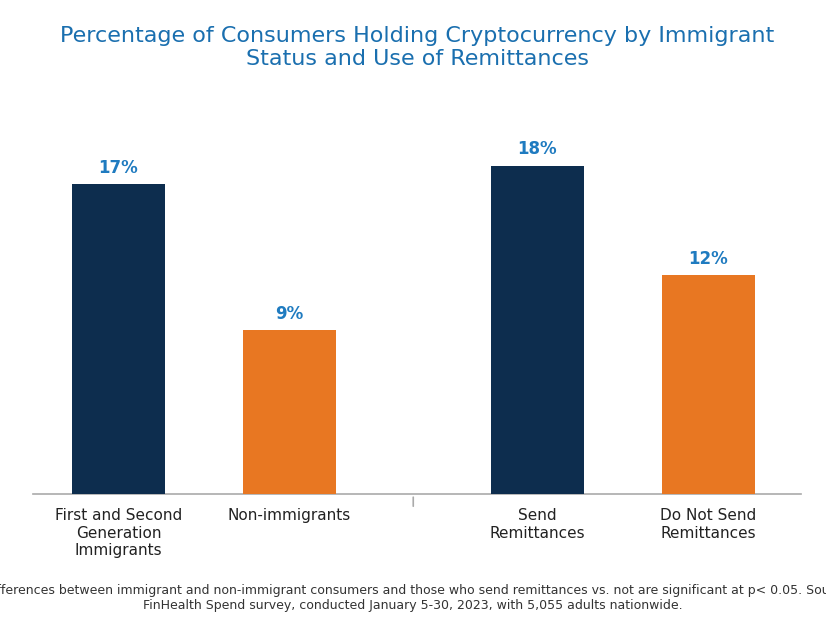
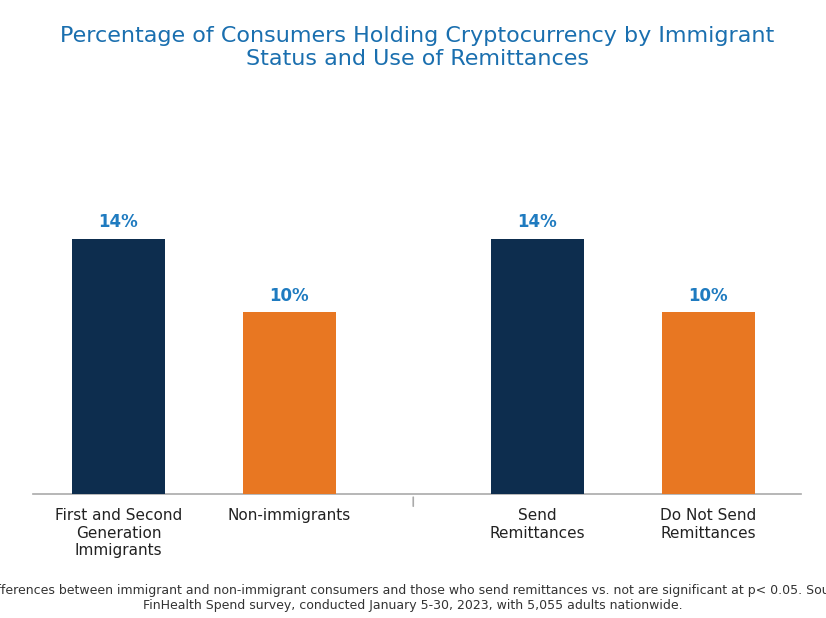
First and Second Generation Immigrants: 17% -> 14%
Non-immigrants: 9% -> 10%
Send Remittances: 18% -> 14%
Do Not Send Remittances: 12% -> 10%
